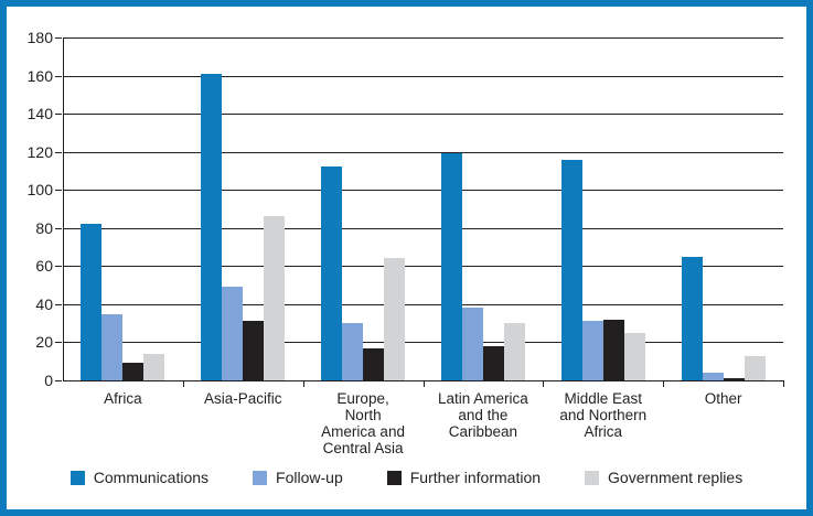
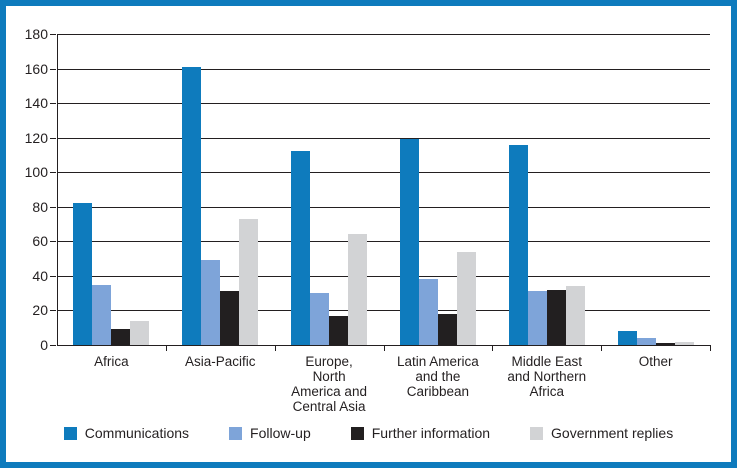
Government replies/Asia-Pacific: 86 -> 73
Government replies/Latin America and the Caribbean: 30 -> 54
Government replies/Middle East and Northern Africa: 25 -> 34
Communications/Other: 65 -> 8
Government replies/Other: 13 -> 2
